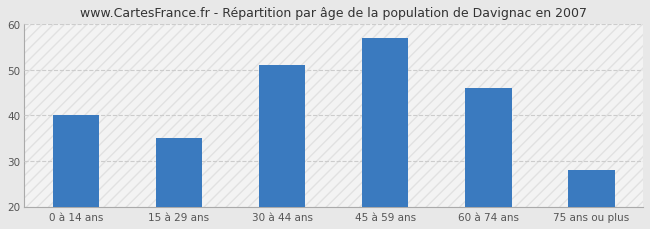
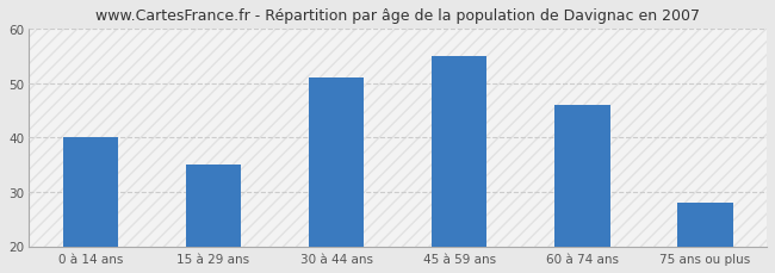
45 à 59 ans: 57 -> 55
